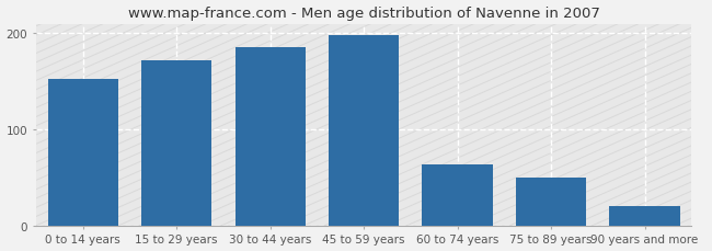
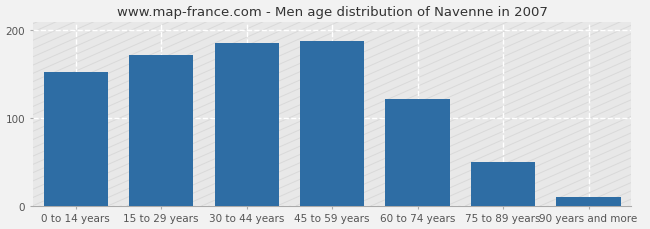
45 to 59 years: 198 -> 188
60 to 74 years: 64 -> 122
90 years and more: 20 -> 10
